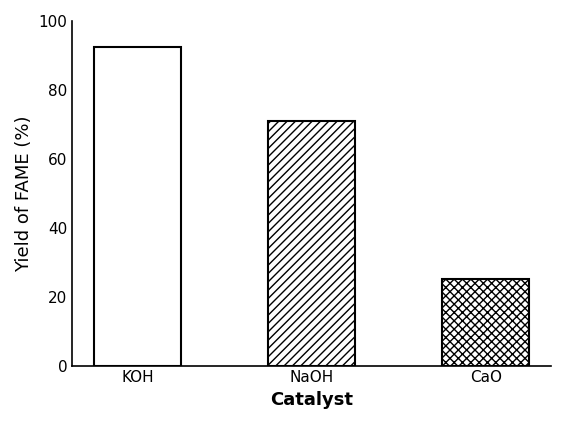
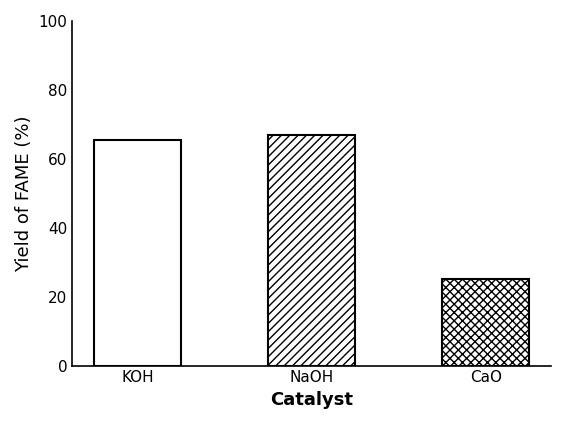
KOH: 92.5 -> 65.5
NaOH: 71.0 -> 67.0
